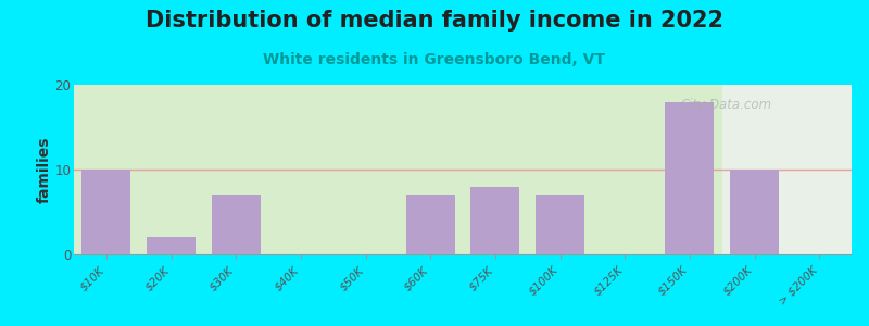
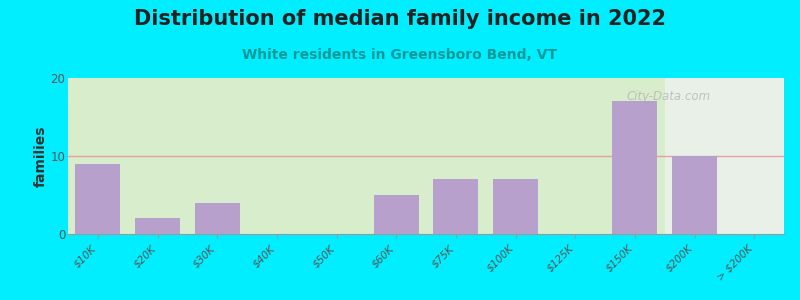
$10K: 10 -> 9
$30K: 7 -> 4
$60K: 7 -> 5
$75K: 8 -> 7
$150K: 18 -> 17
